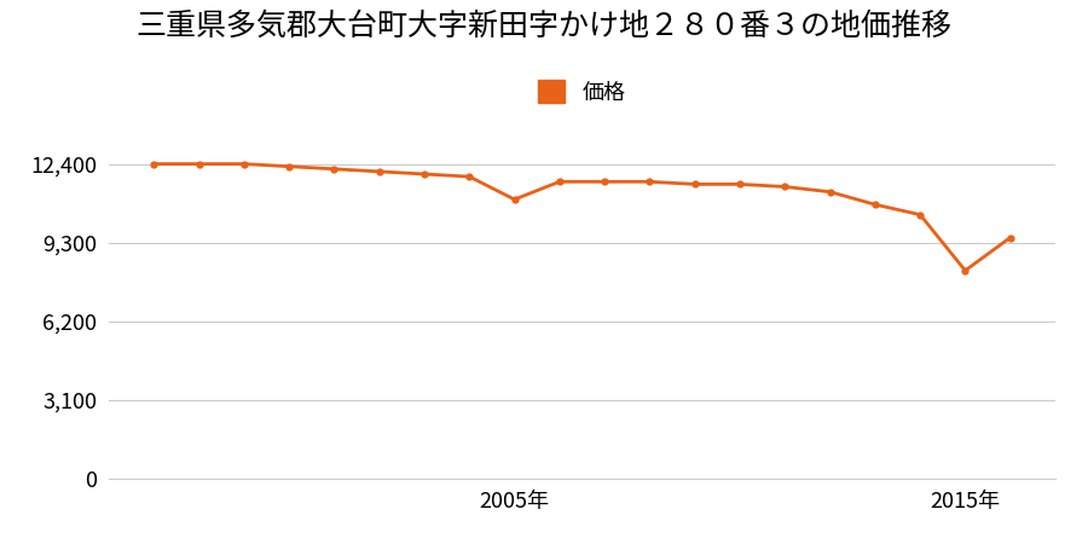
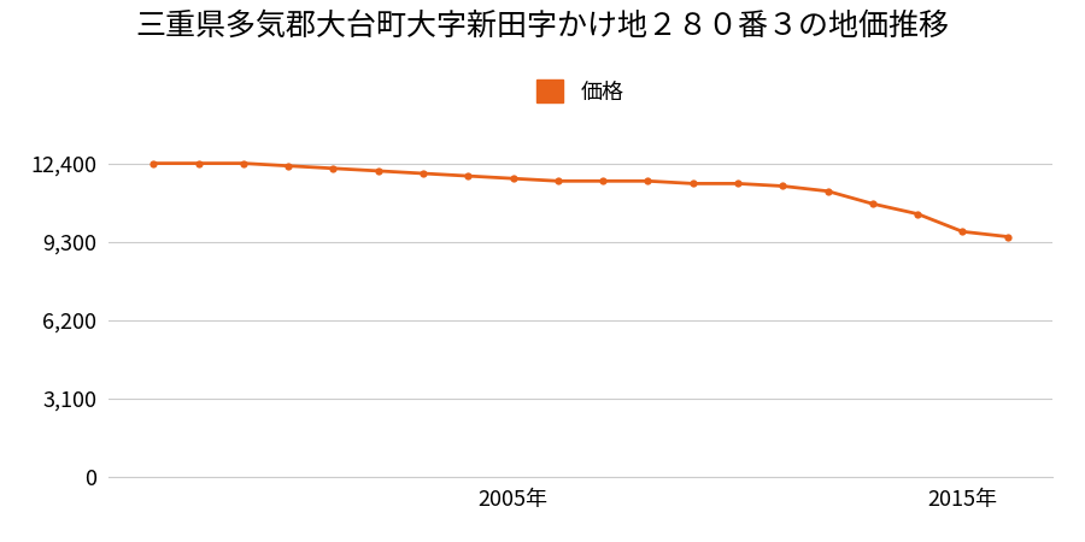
2005年: 11,000 -> 11,800
2015年: 8,200 -> 9,700
